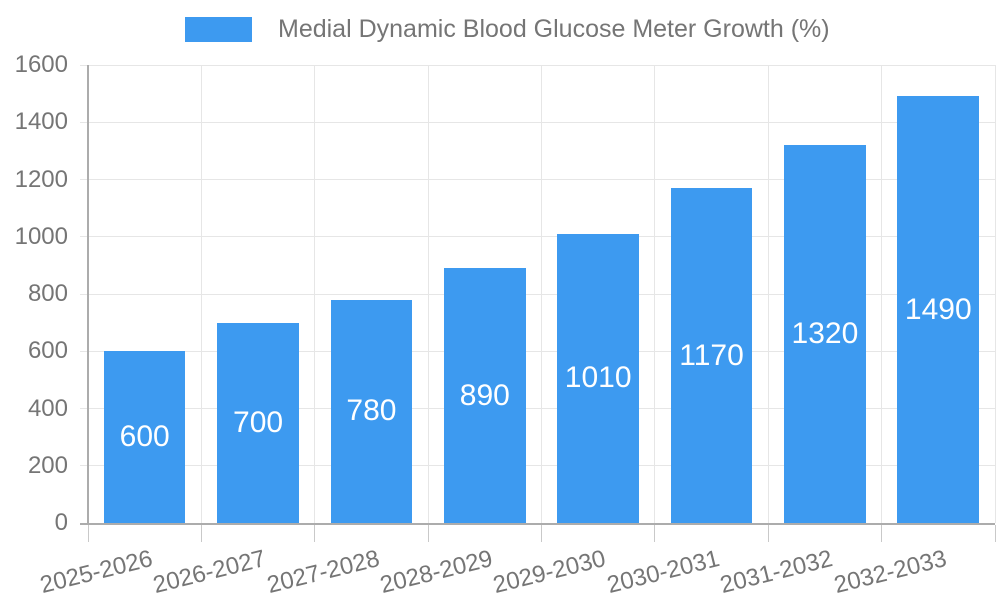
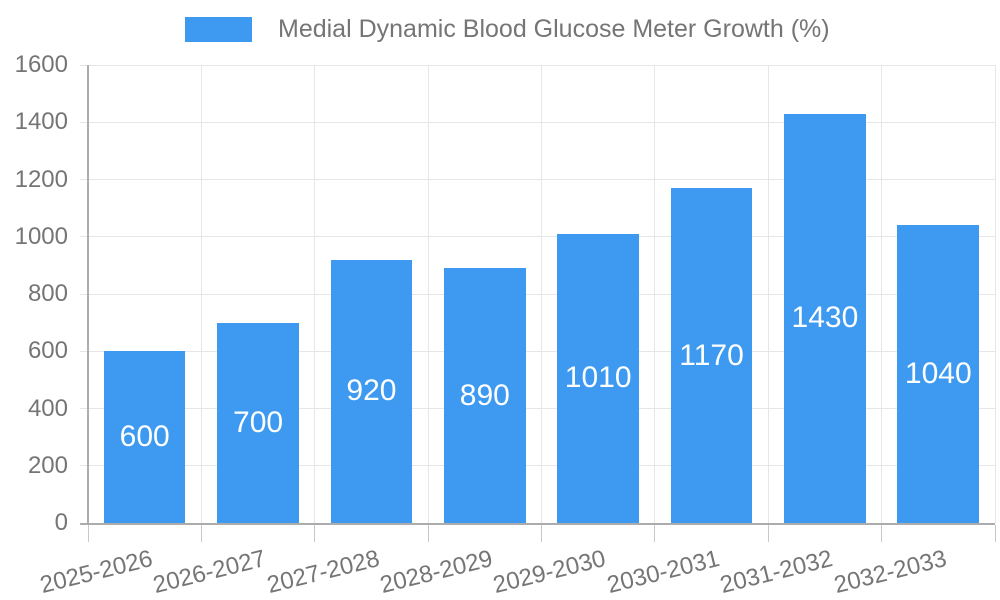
2027-2028: 780 -> 920
2031-2032: 1320 -> 1430
2032-2033: 1490 -> 1040
